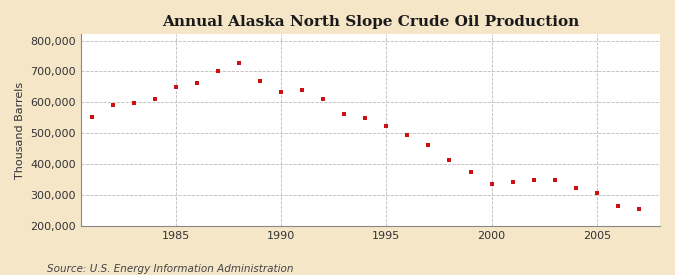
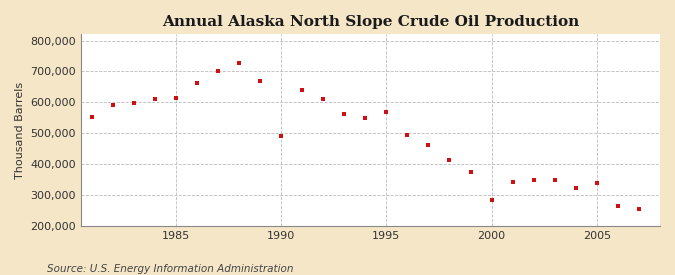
1985: 648,000 -> 615,000
1990: 634,000 -> 490,000
1995: 522,000 -> 570,000
2000: 337,000 -> 285,000
2005: 306,000 -> 340,000
